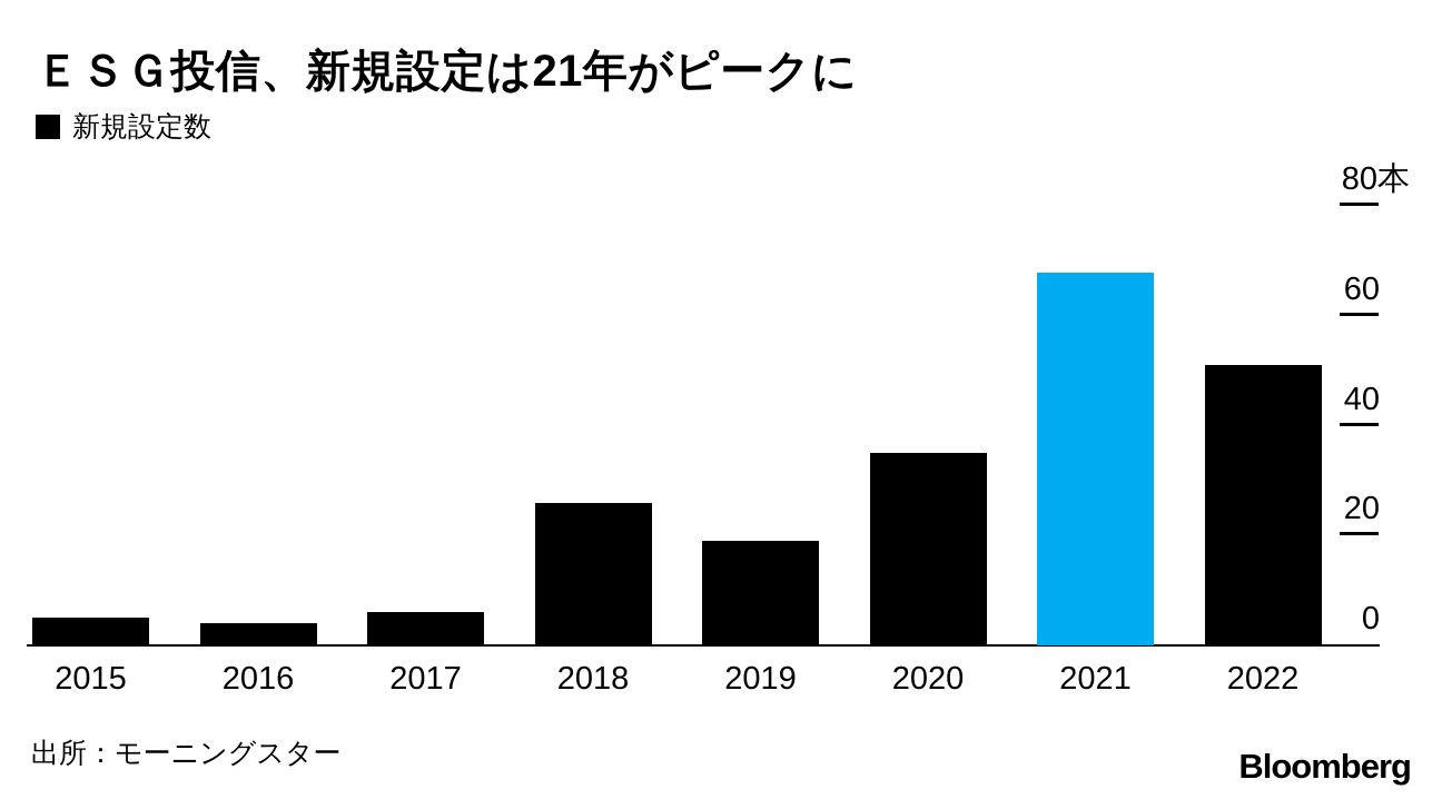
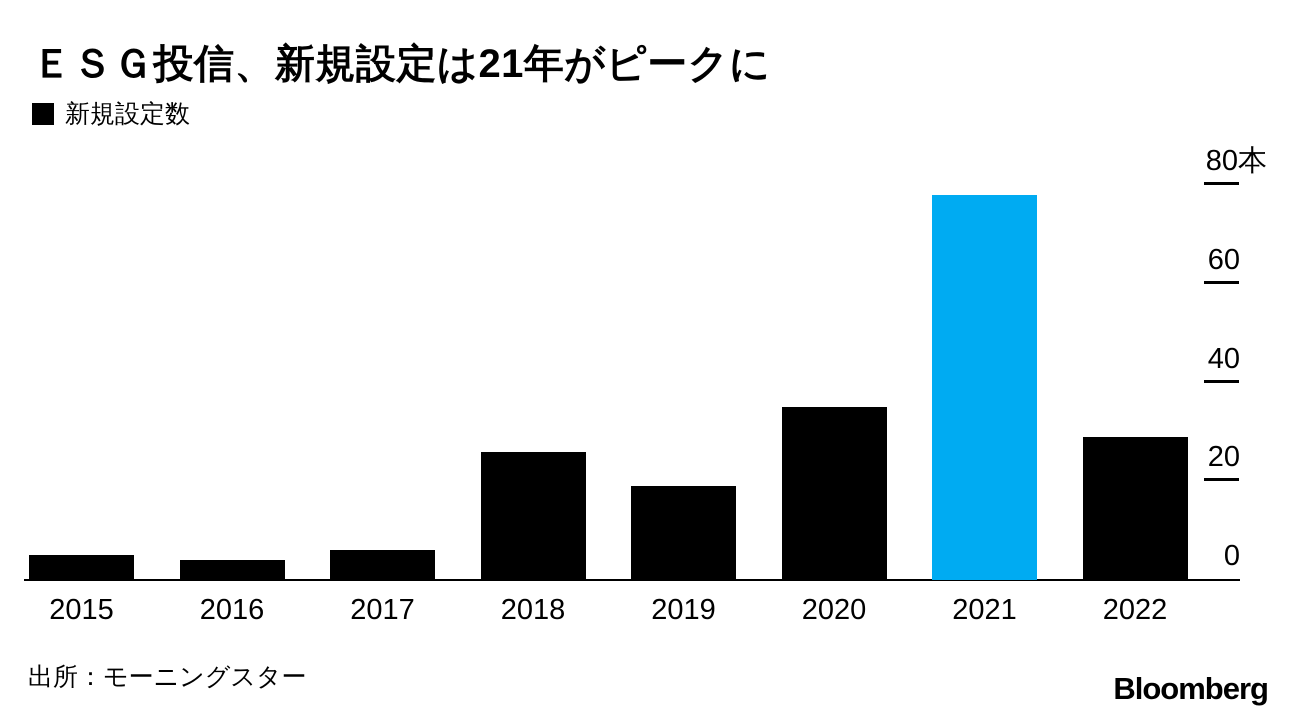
2021: 68 -> 78
2022: 51 -> 29
